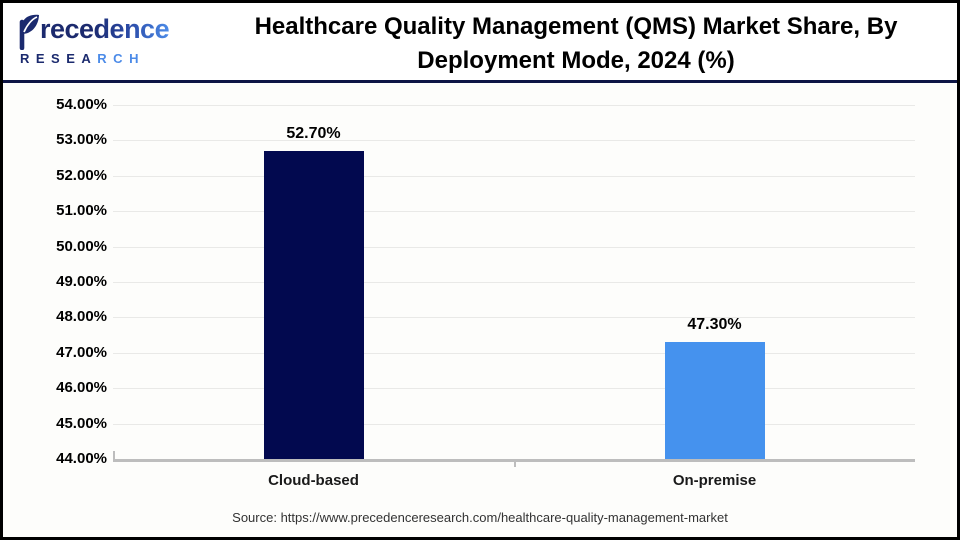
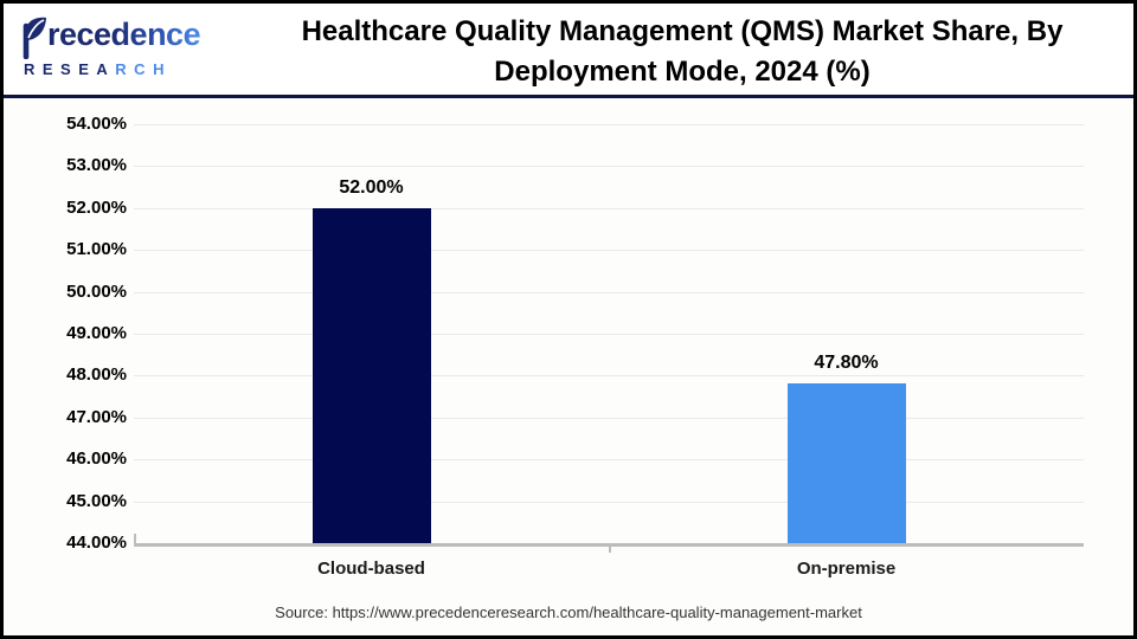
Cloud-based: 52.70% -> 52.00%
On-premise: 47.30% -> 47.80%
